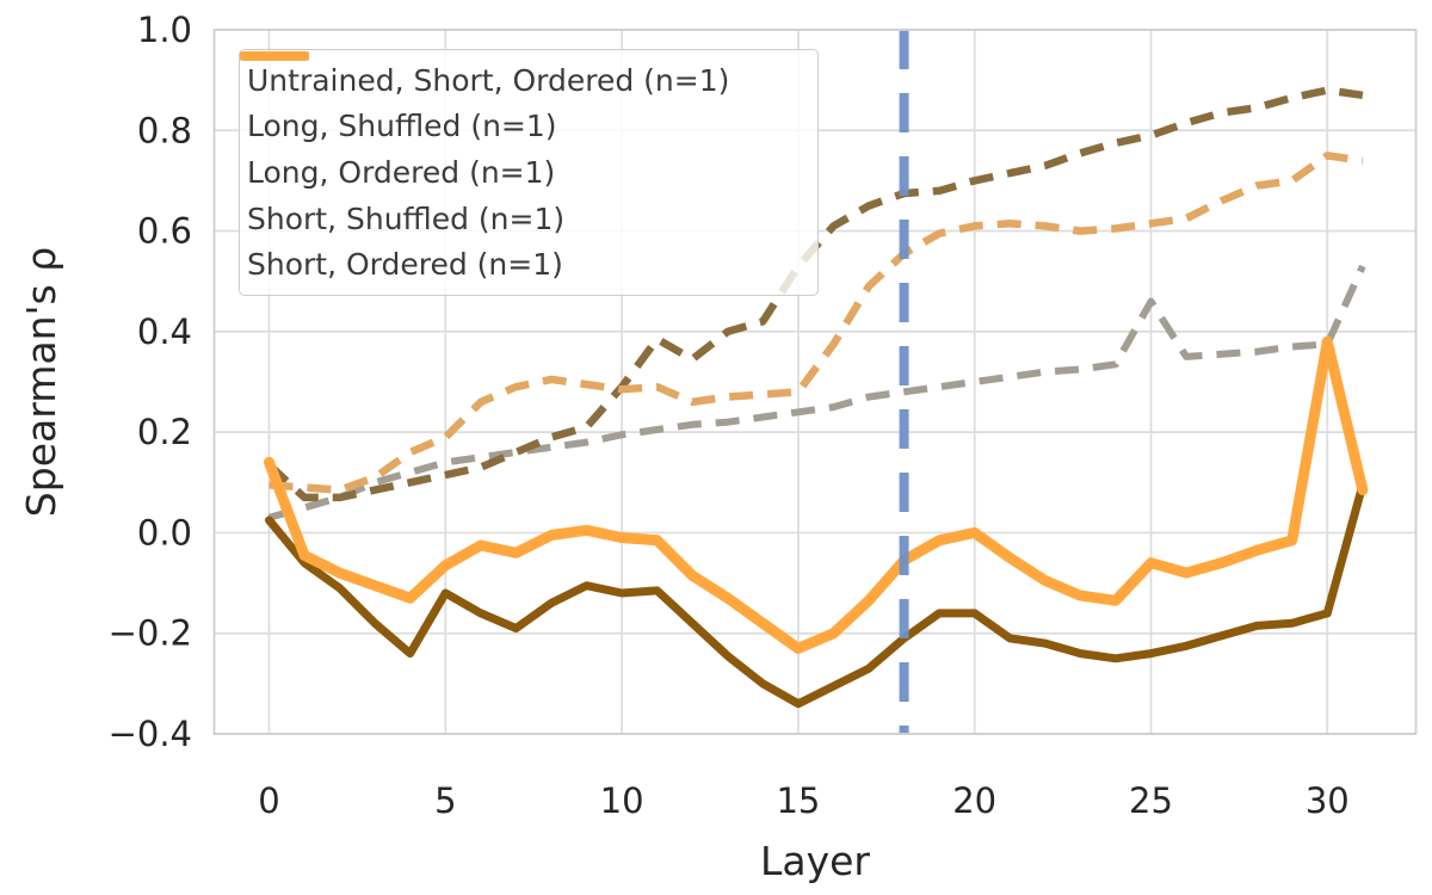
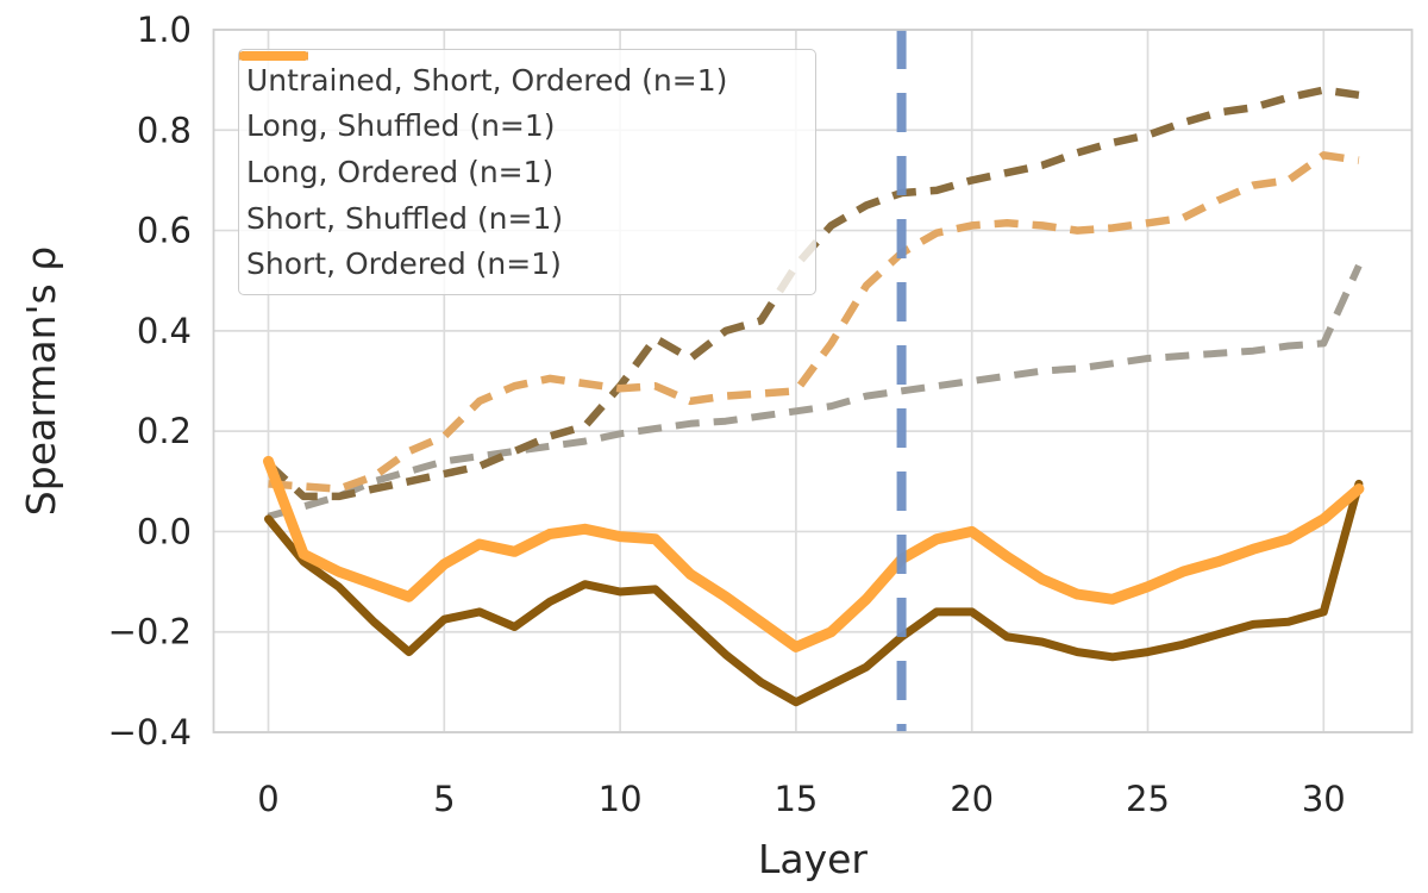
Long, Ordered (n=1)/5: -0.12 -> -0.17
Untrained, Short, Ordered (n=1)/25: 0.46 -> 0.34
Short, Ordered (n=1)/25: -0.06 -> -0.11
Short, Ordered (n=1)/30: 0.38 -> 0.03
